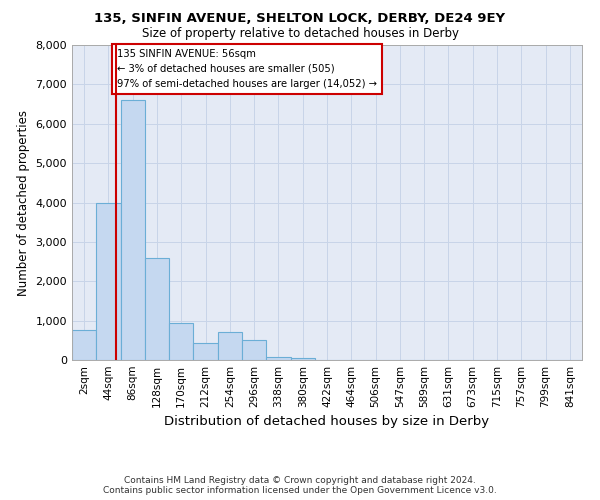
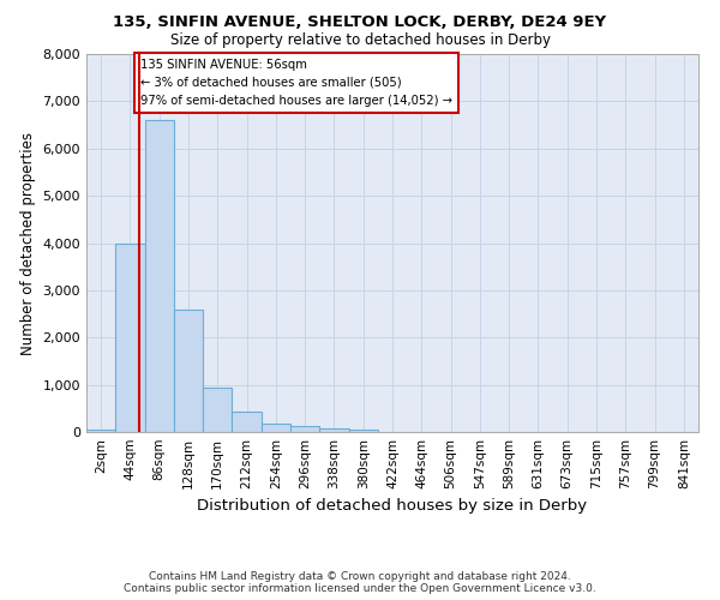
2sqm: 750 -> 50
254sqm: 700 -> 170
296sqm: 500 -> 120
